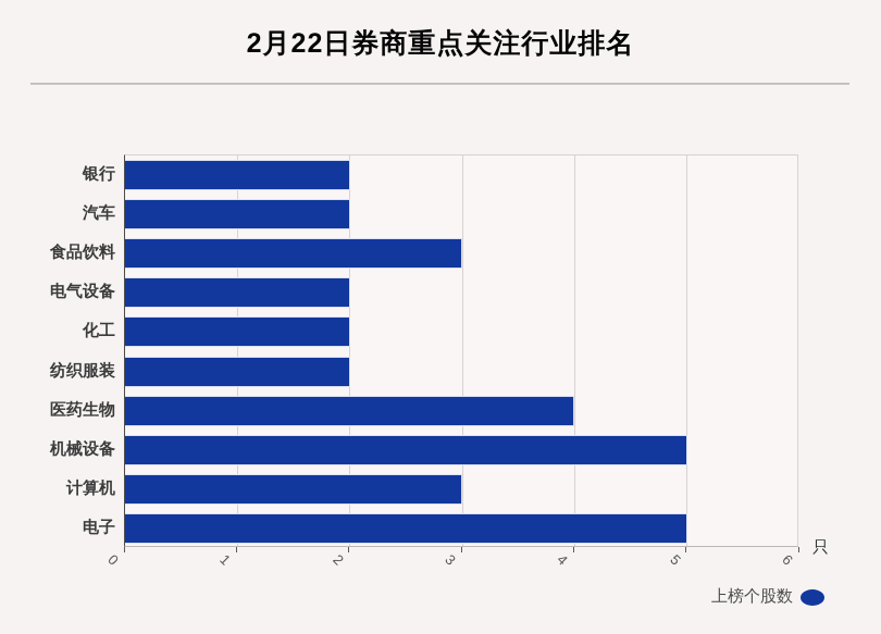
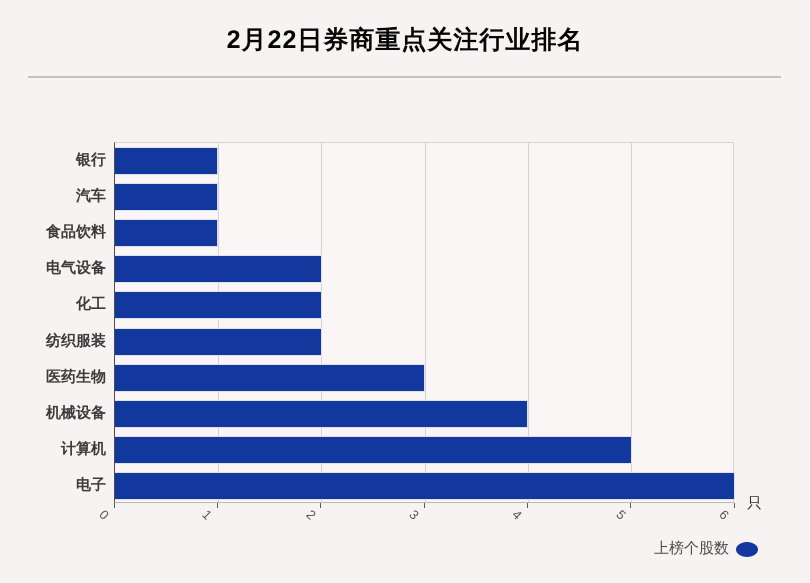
银行: 2 -> 1
汽车: 2 -> 1
食品饮料: 3 -> 1
医药生物: 4 -> 3
机械设备: 5 -> 4
计算机: 3 -> 5
电子: 5 -> 6
